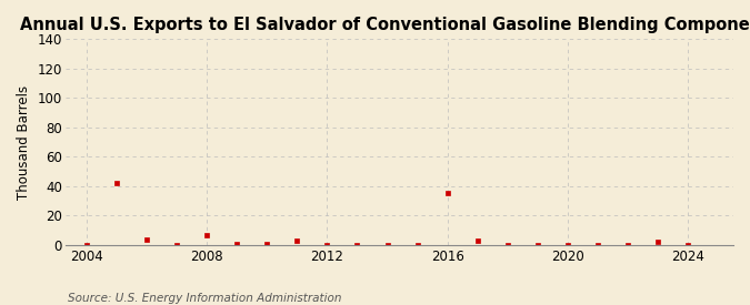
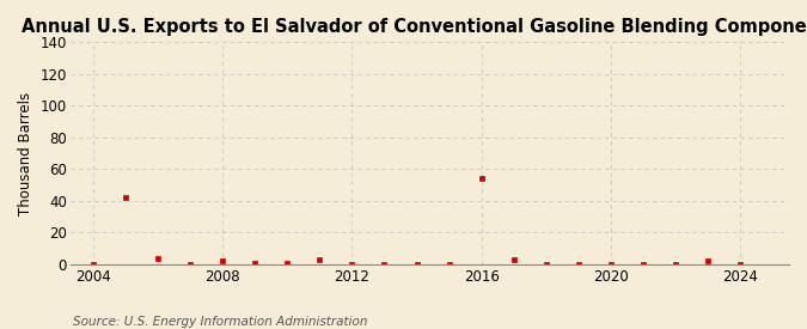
2008: 7 -> 2
2016: 35 -> 54
